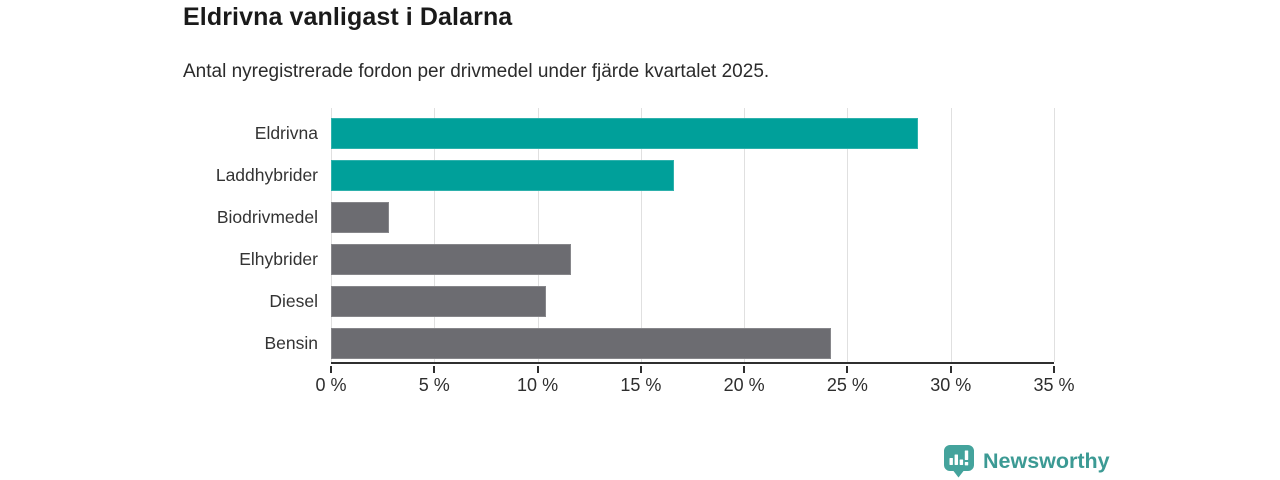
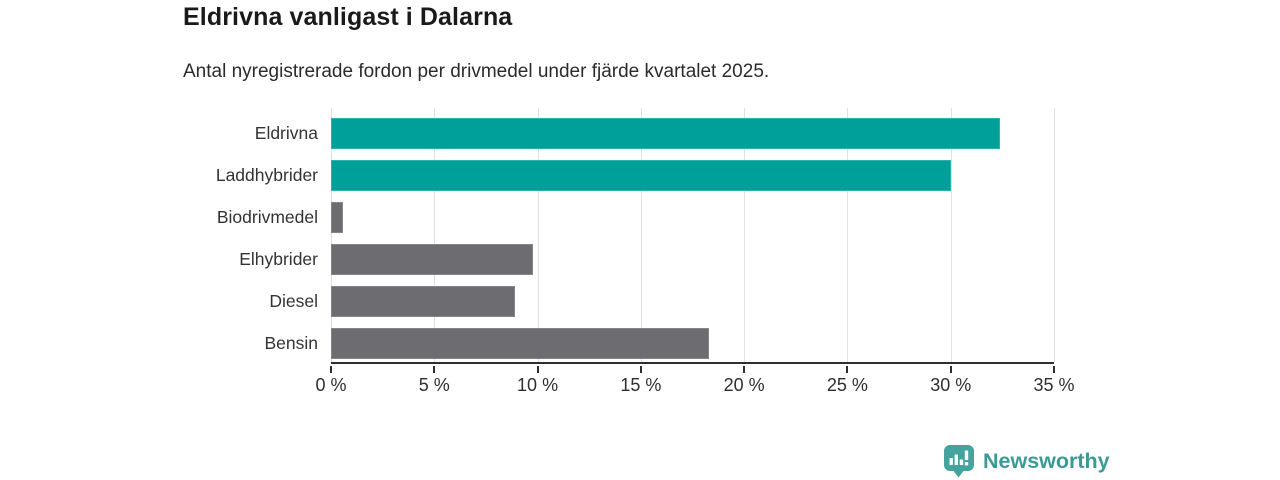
Eldrivna: 28.4% -> 32.4%
Laddhybrider: 16.6% -> 30.0%
Biodrivmedel: 2.8% -> 0.6%
Elhybrider: 11.6% -> 9.8%
Diesel: 10.4% -> 8.9%
Bensin: 24.2% -> 18.3%
